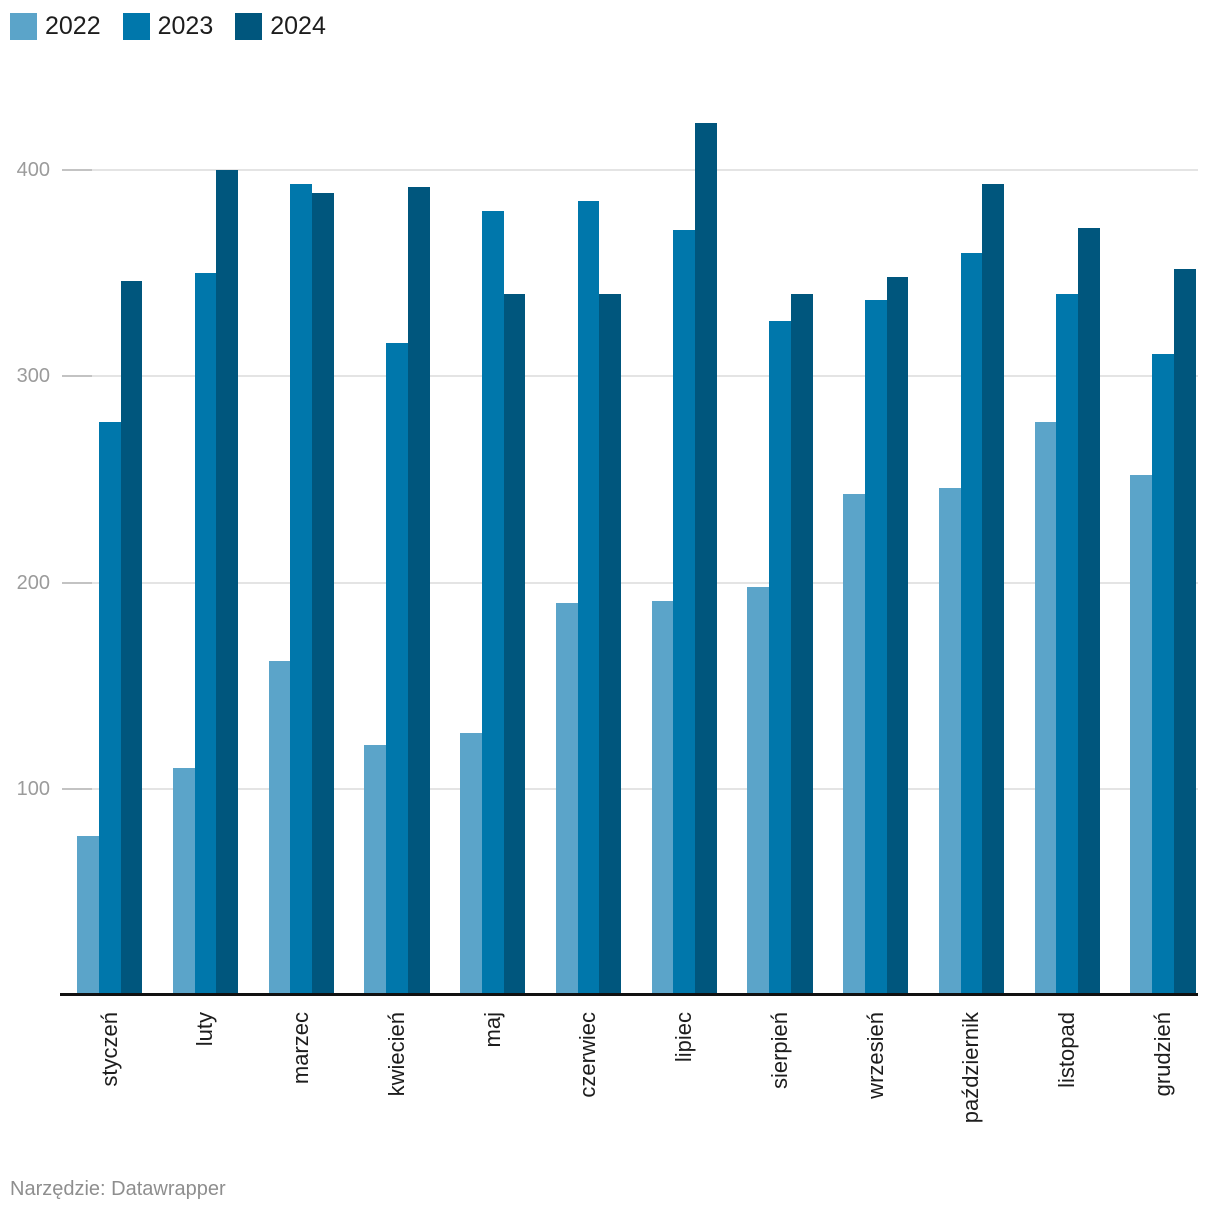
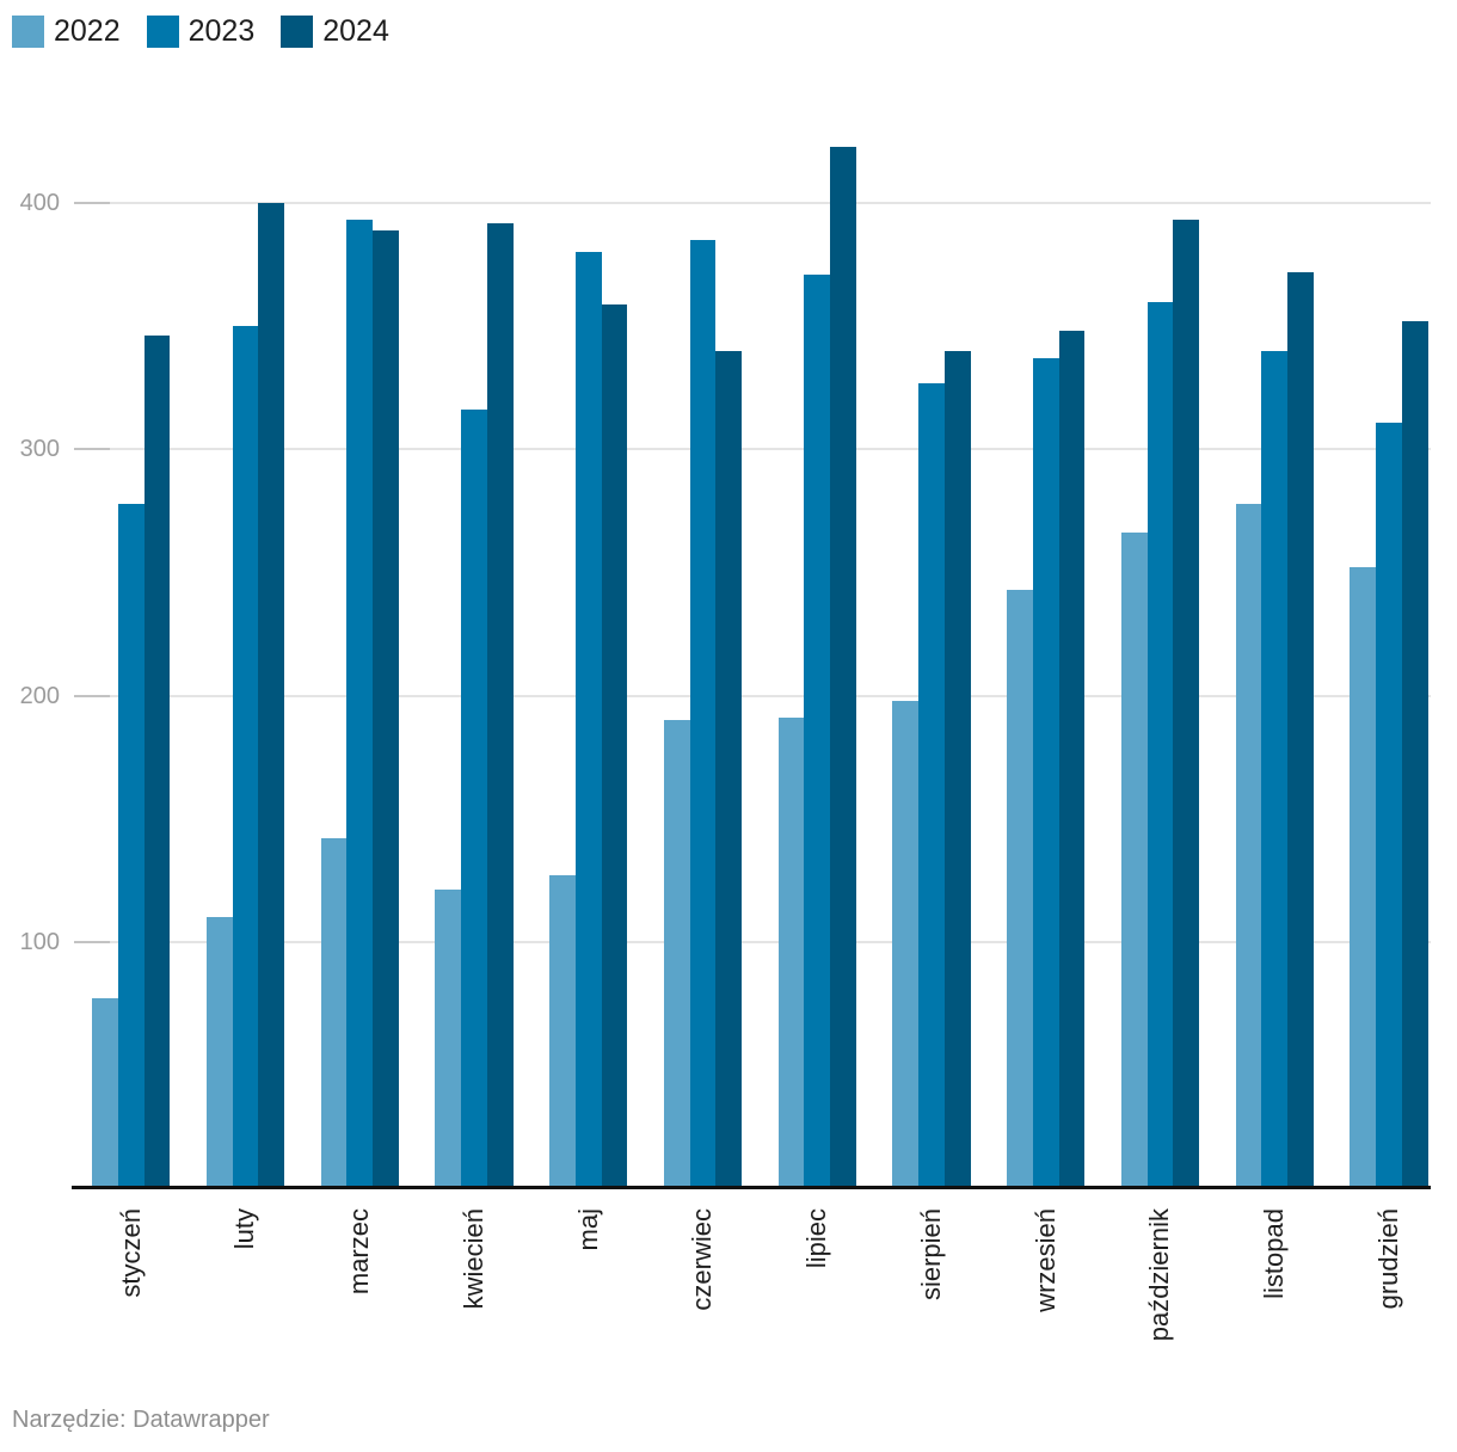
2022/marzec: 162 -> 142
2024/maj: 340 -> 359
2022/październik: 246 -> 266
